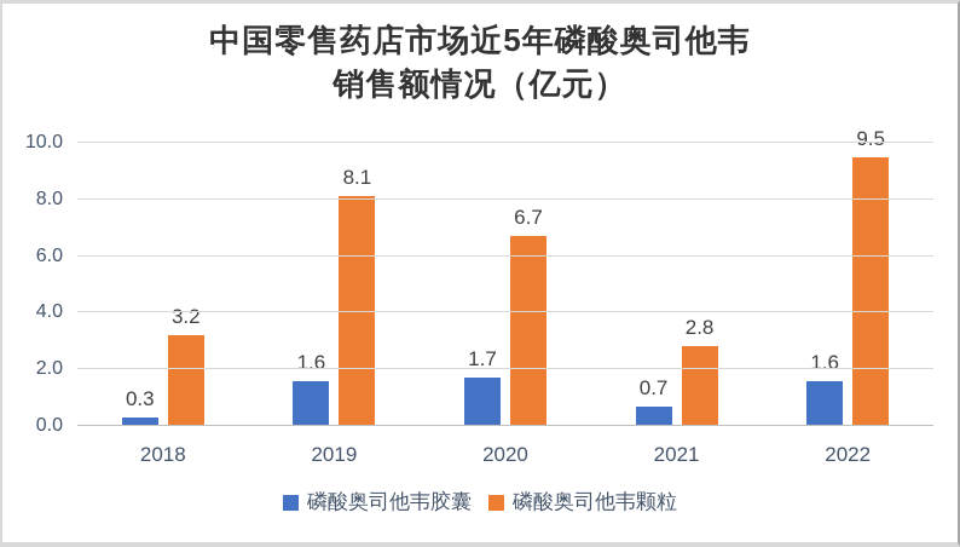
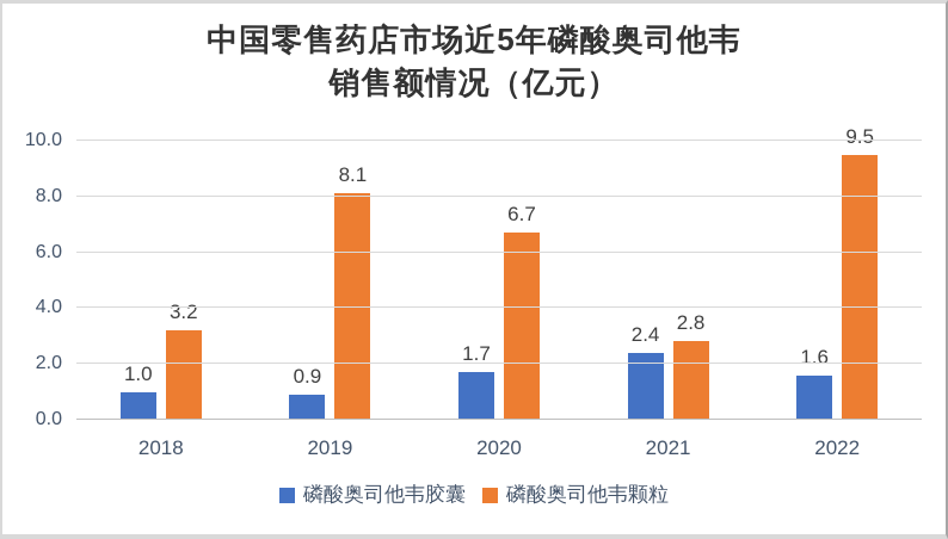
磷酸奥司他韦胶囊/2018: 0.3 -> 1.0
磷酸奥司他韦胶囊/2019: 1.6 -> 0.9
磷酸奥司他韦胶囊/2021: 0.7 -> 2.4
